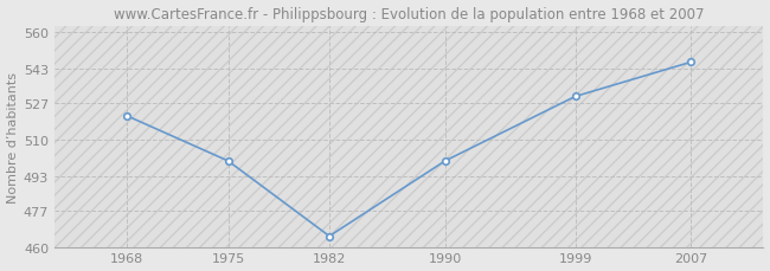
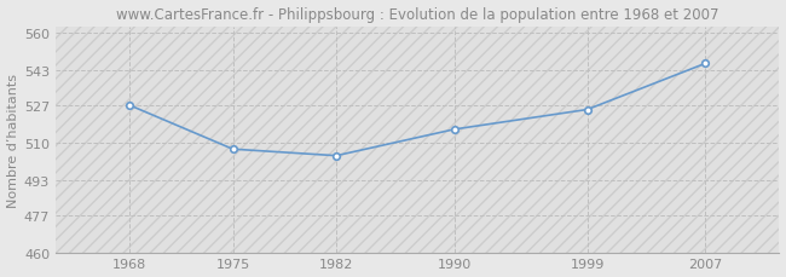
1968: 521 -> 527
1975: 500 -> 507
1982: 465 -> 504
1990: 500 -> 516
1999: 530 -> 525
